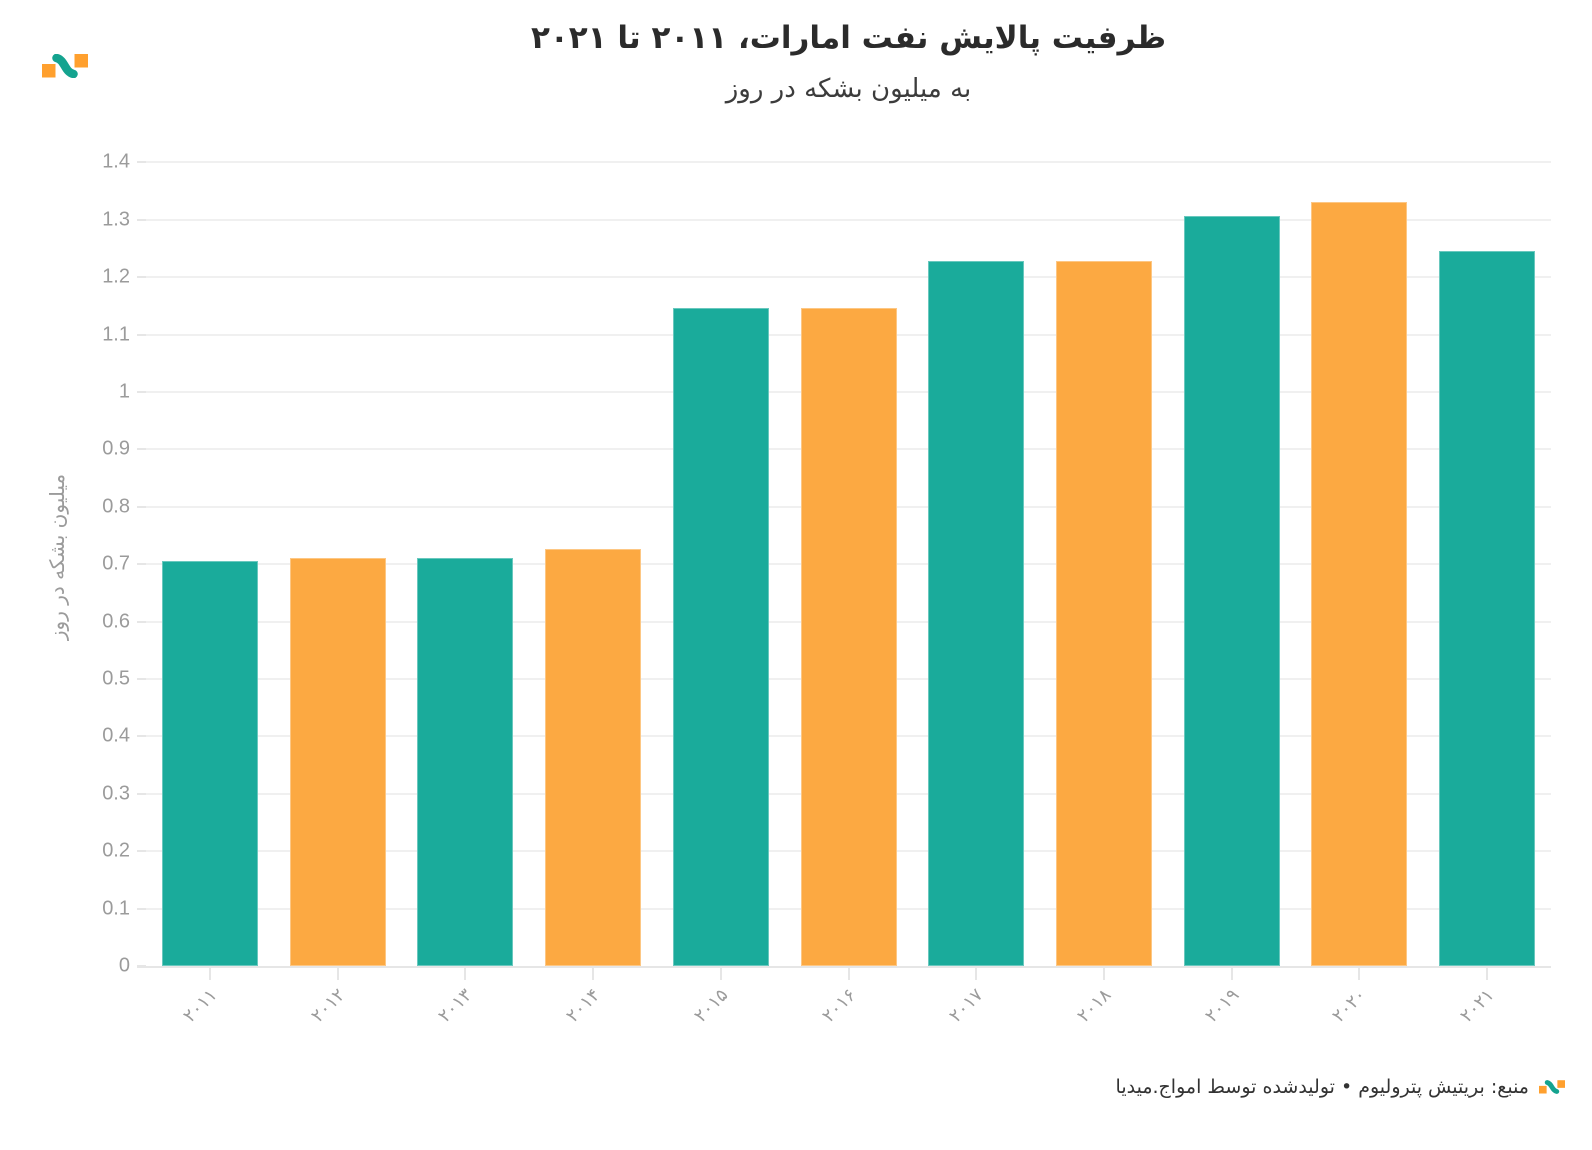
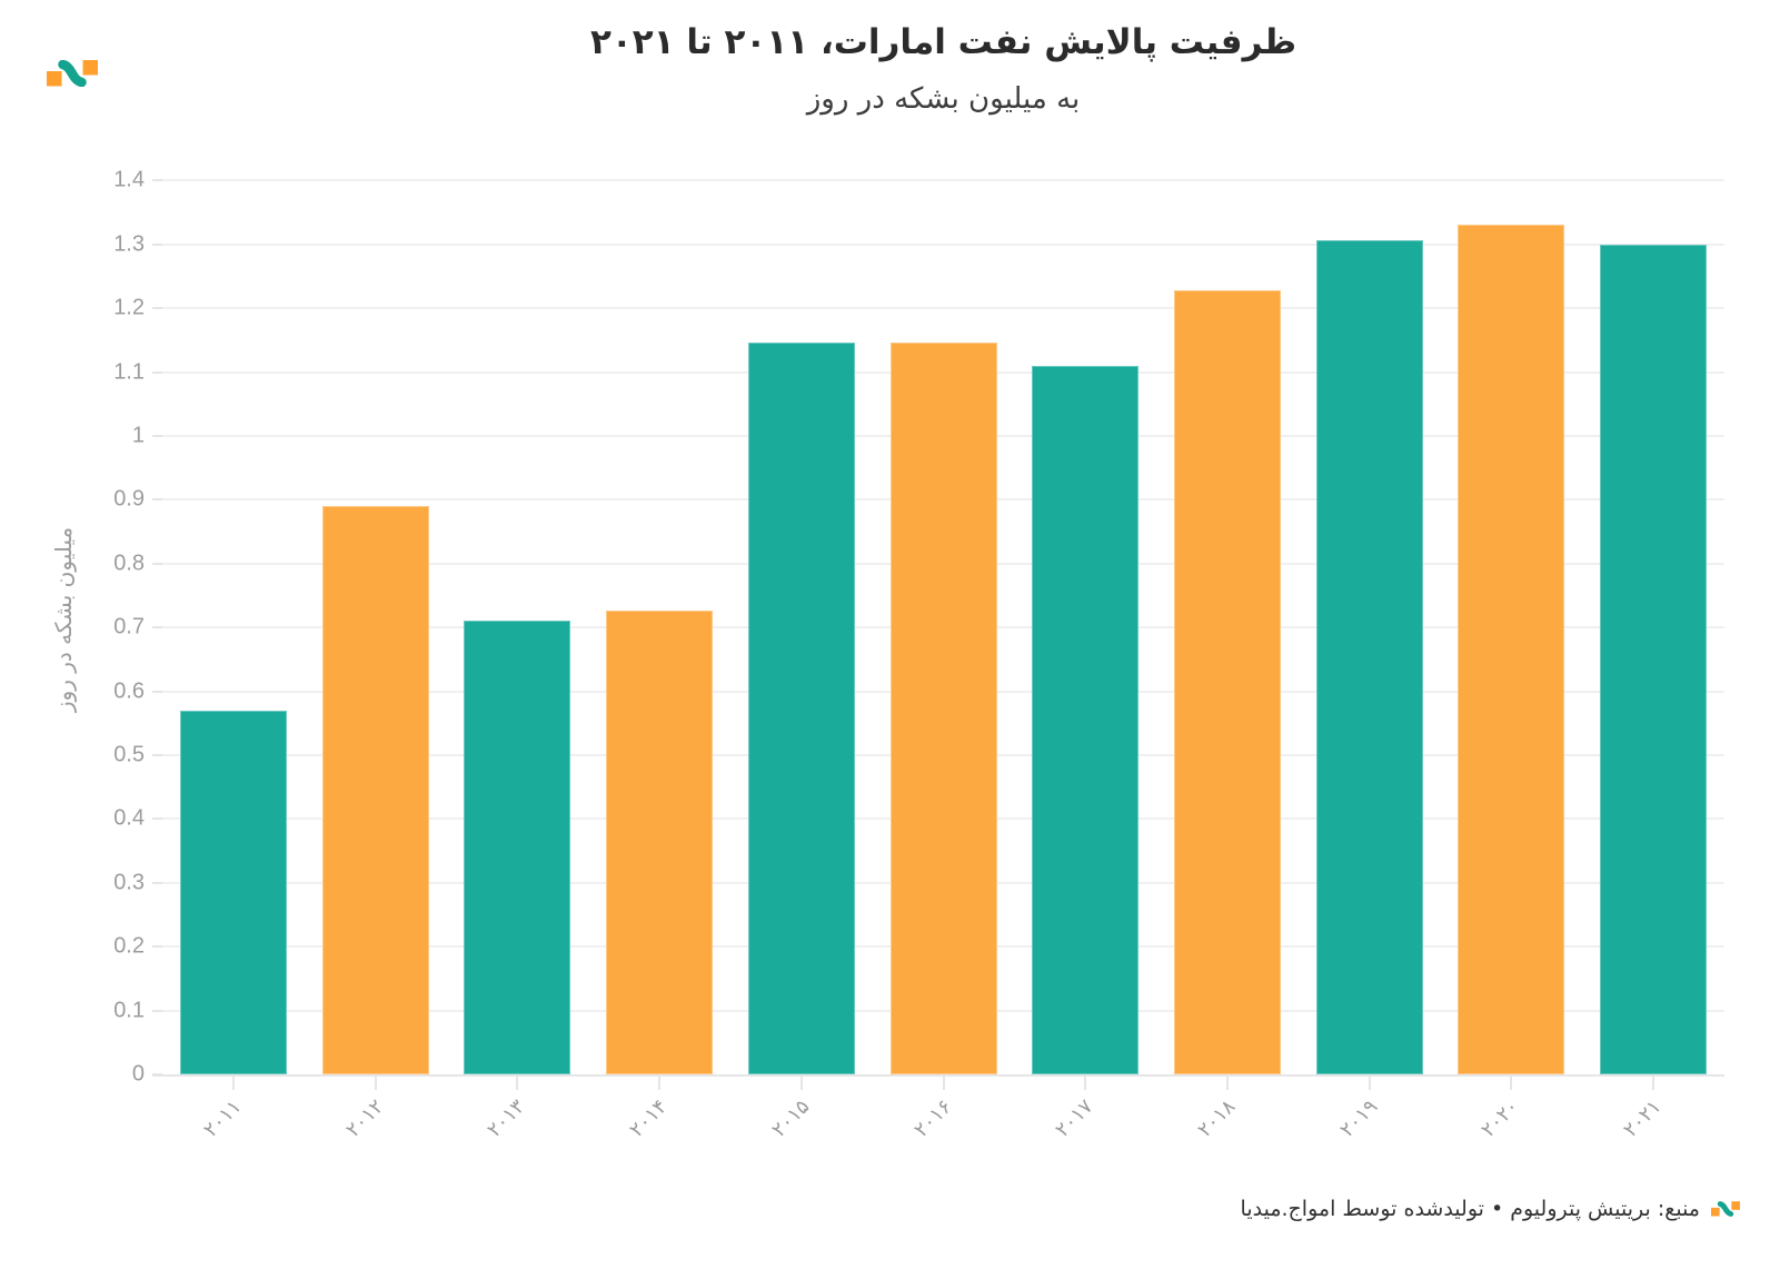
۲۰۱۱: 0.71 -> 0.57
۲۰۱۲: 0.71 -> 0.89
۲۰۱۷: 1.23 -> 1.11
۲۰۲۱: 1.25 -> 1.30
